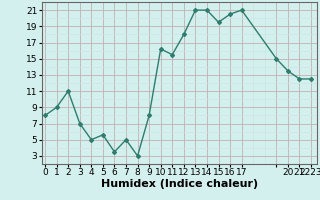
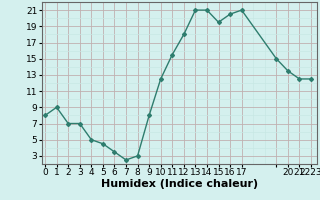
2: 11.0 -> 7.0
5: 5.6 -> 4.5
7: 5.0 -> 2.5
10: 16.2 -> 12.5
